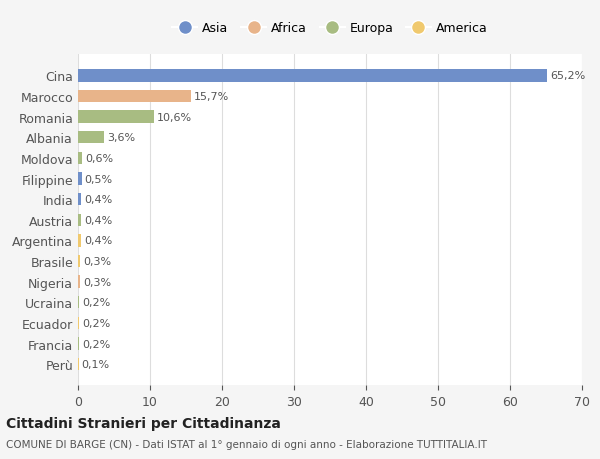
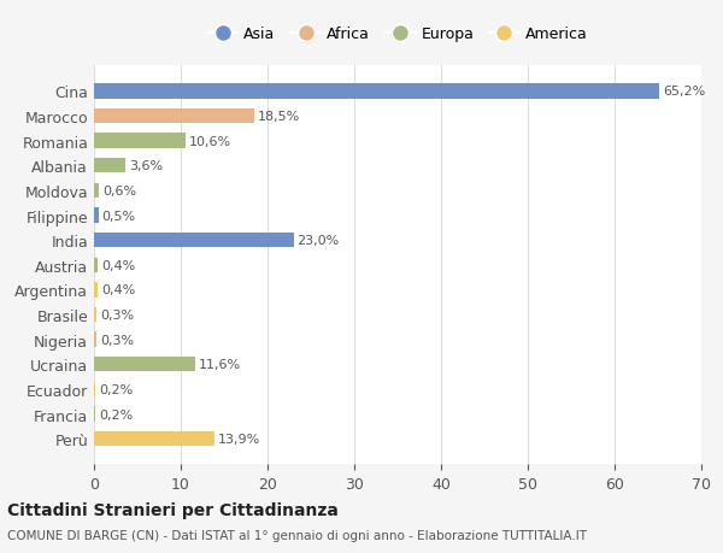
Marocco: 15,7% -> 18,5%
India: 0,4% -> 23,0%
Ucraina: 0,2% -> 11,6%
Perù: 0,1% -> 13,9%
